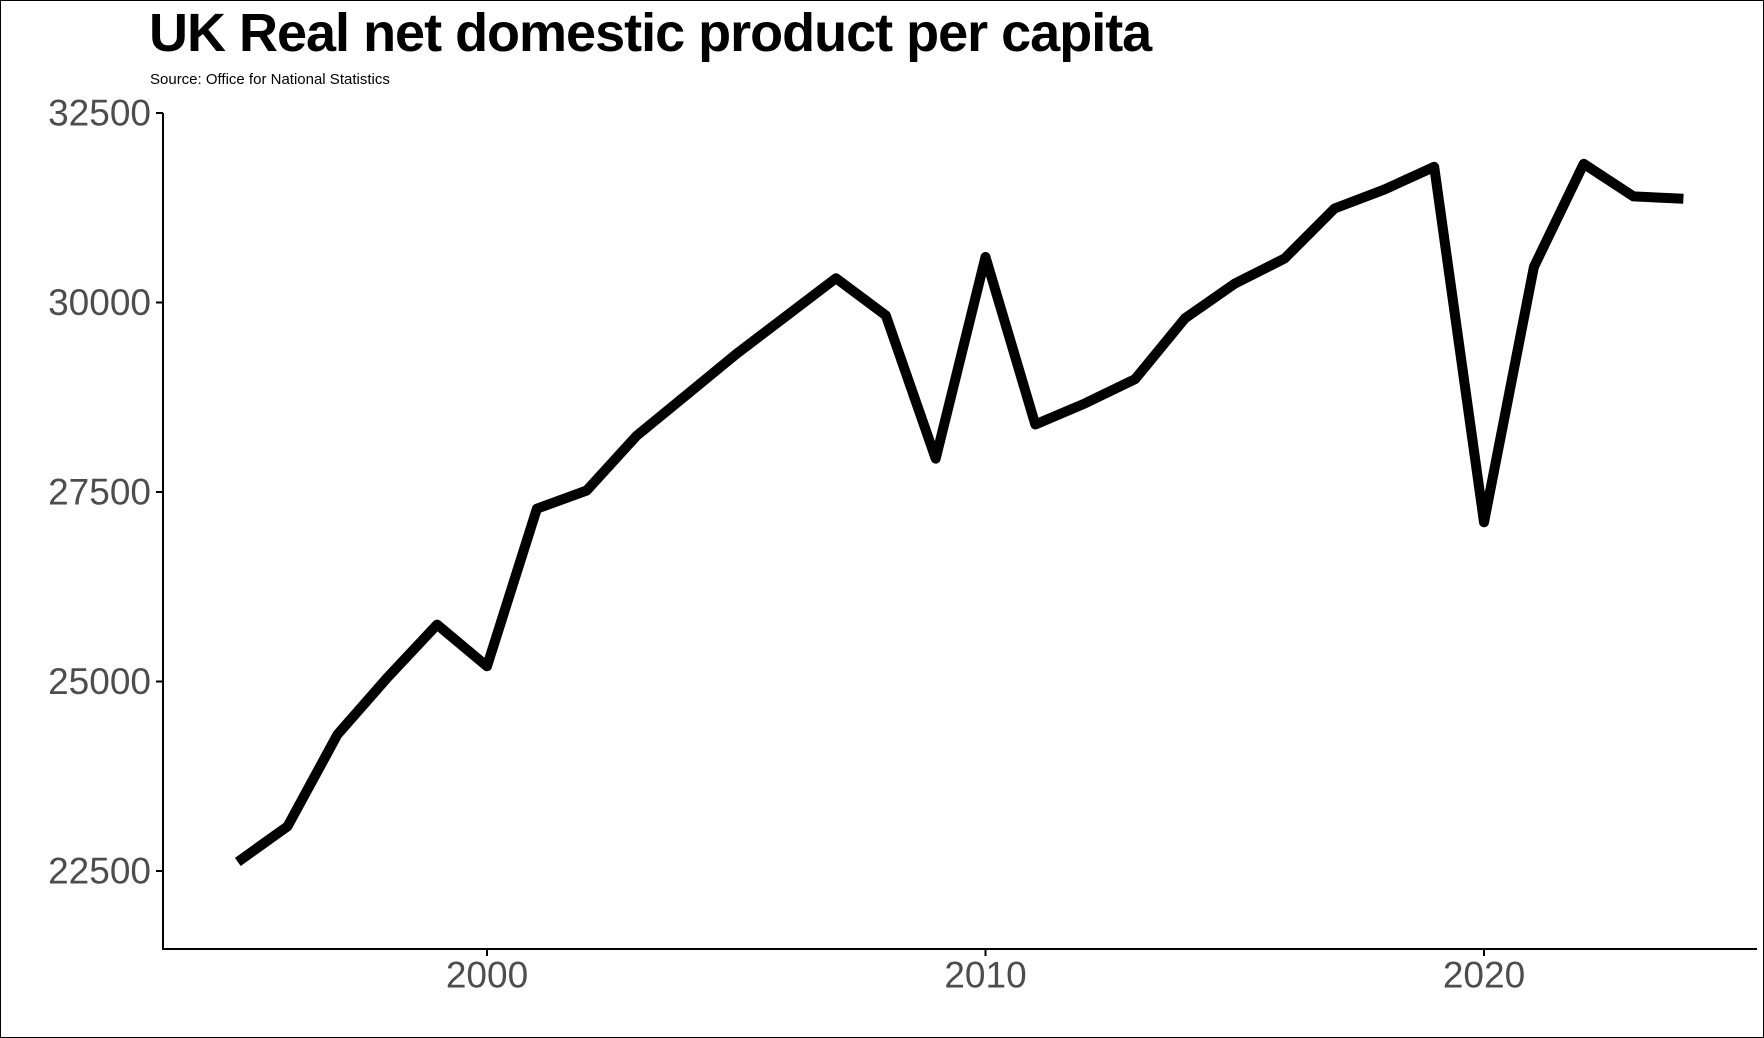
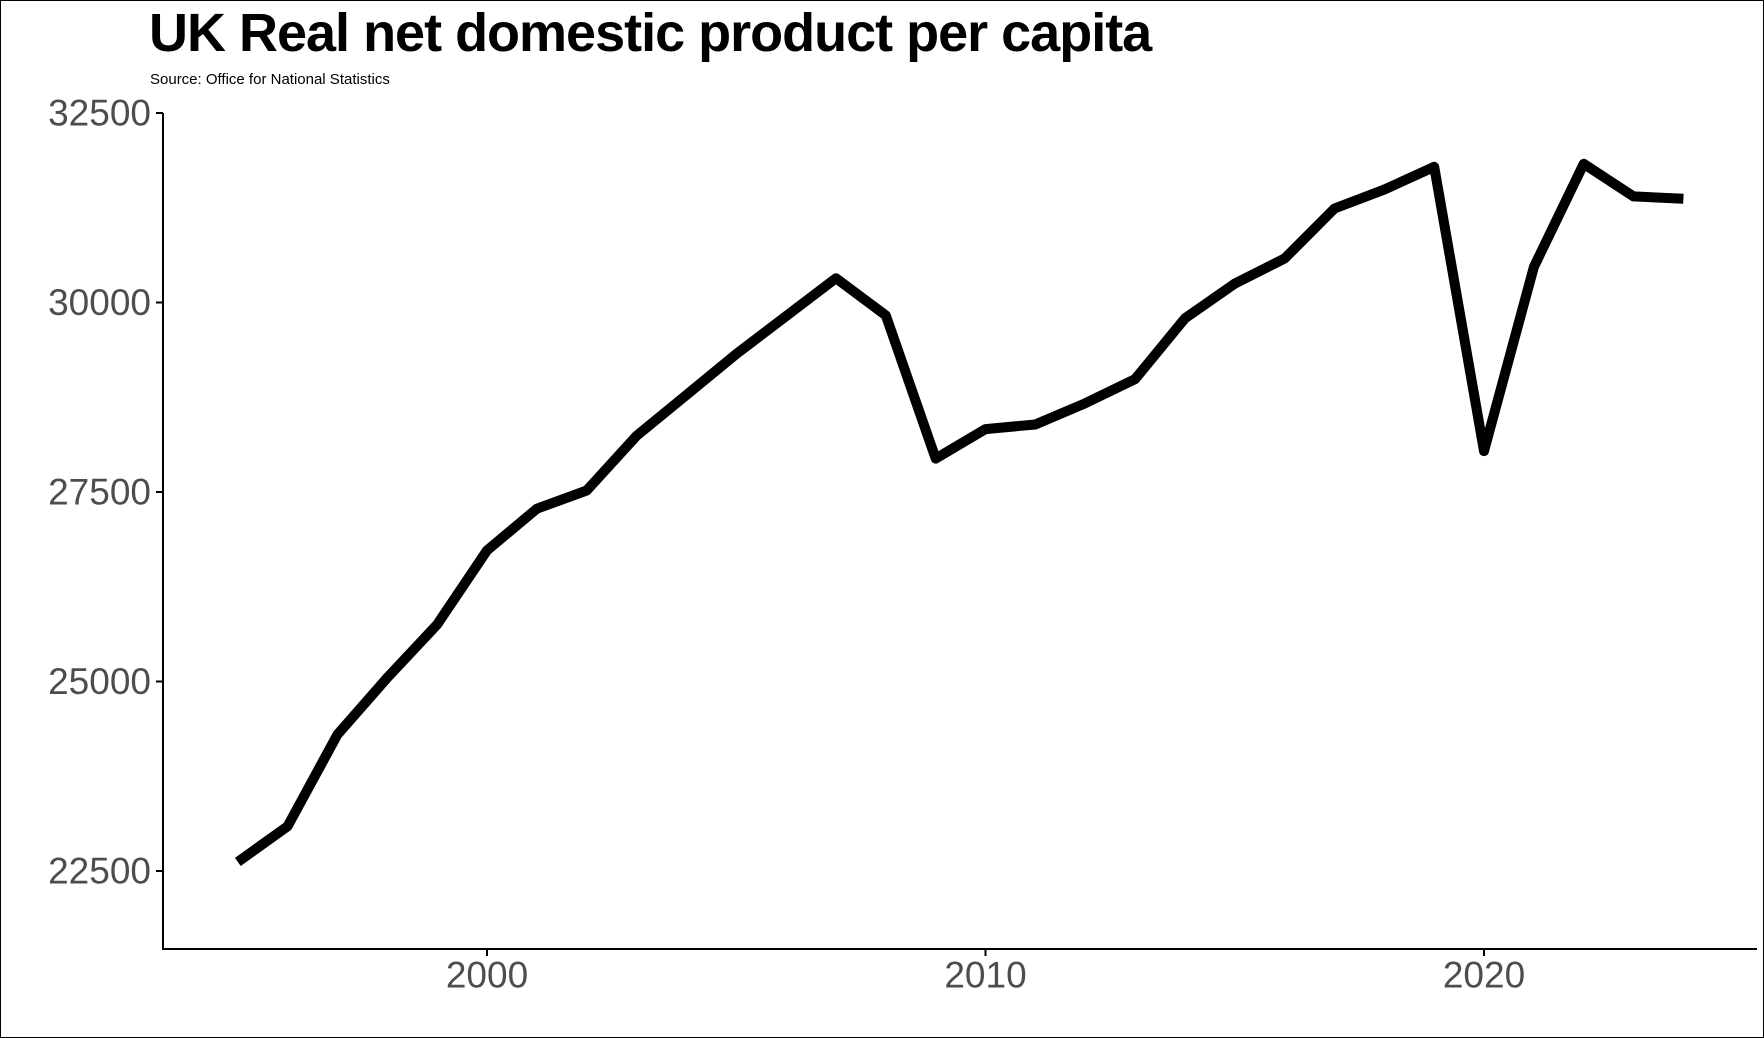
2000: 25200 -> 26700
2010: 30600 -> 28300
2020: 27100 -> 28000
